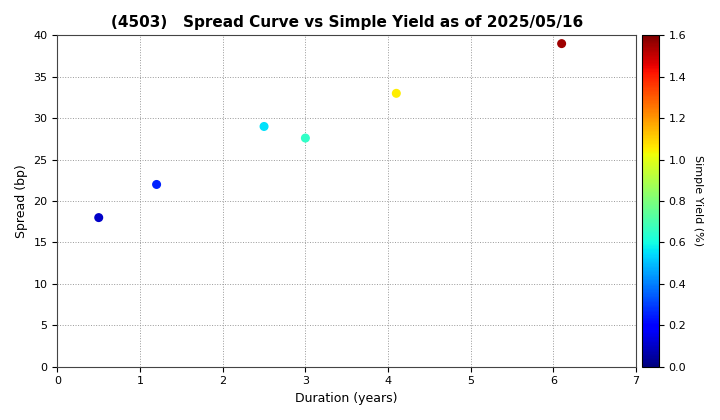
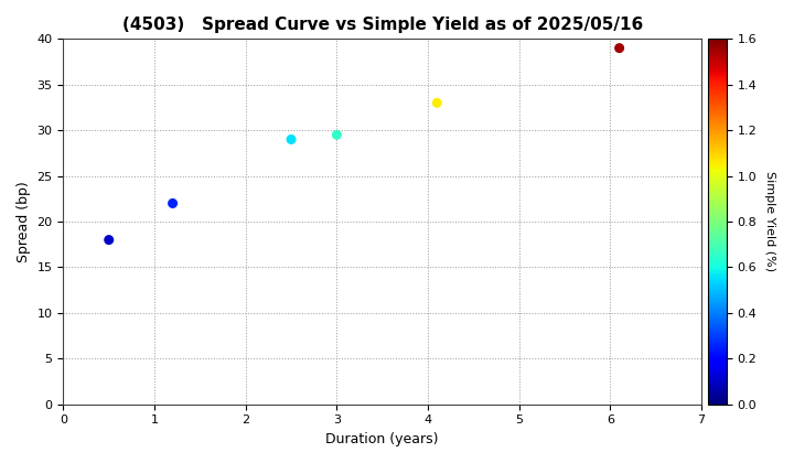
3: 27.6 -> 29.5
